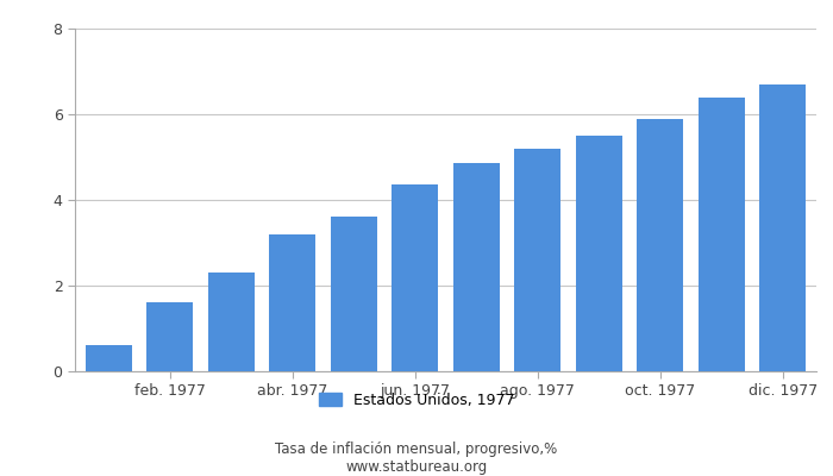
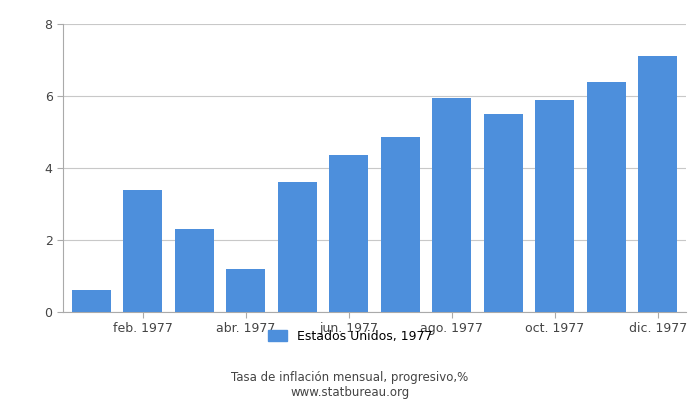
feb. 1977: 1.60 -> 3.40
abr. 1977: 3.20 -> 1.20
ago. 1977: 5.20 -> 5.95
dic. 1977: 6.70 -> 7.10
